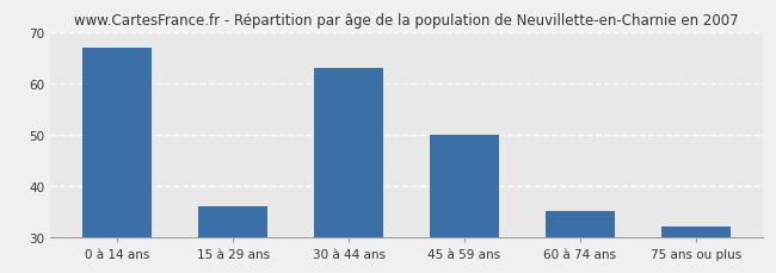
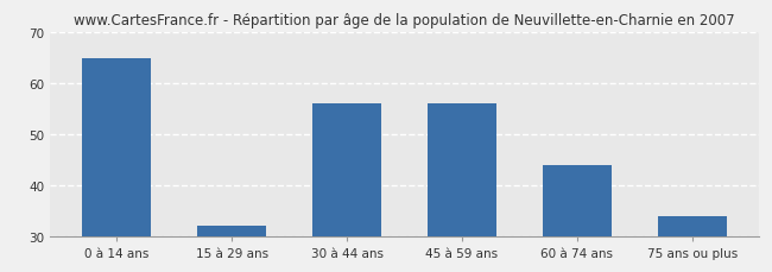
0 à 14 ans: 67 -> 65
15 à 29 ans: 36 -> 32
30 à 44 ans: 63 -> 56
45 à 59 ans: 50 -> 56
60 à 74 ans: 35 -> 44
75 ans ou plus: 32 -> 34
